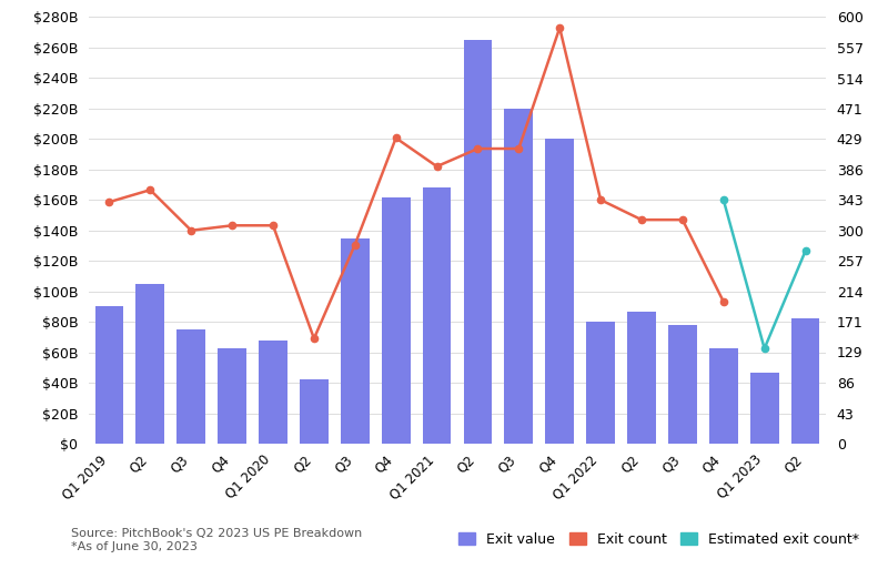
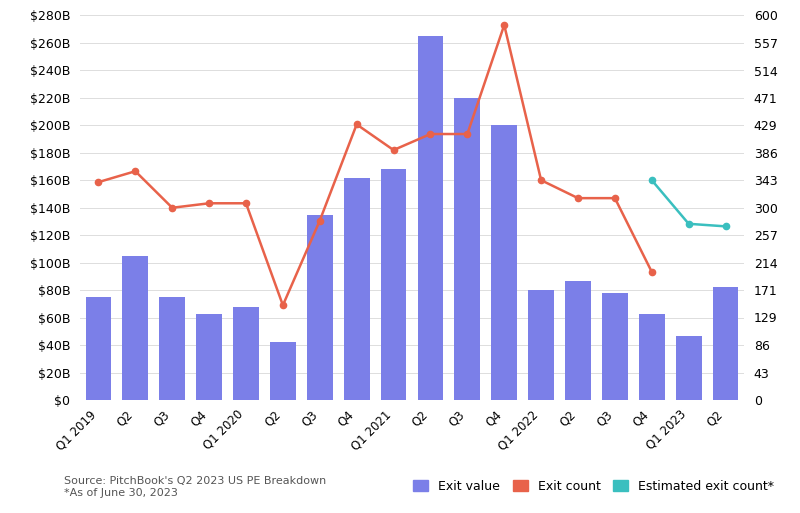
Exit value/Q1 2019: $90B -> $75B
Estimated exit count*/Q1 2023: 134 -> 275
